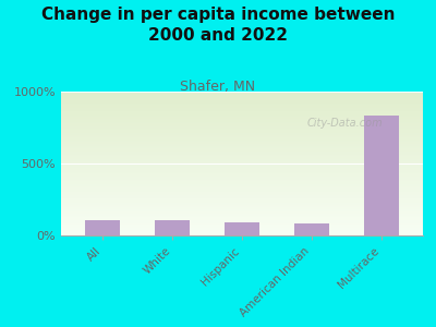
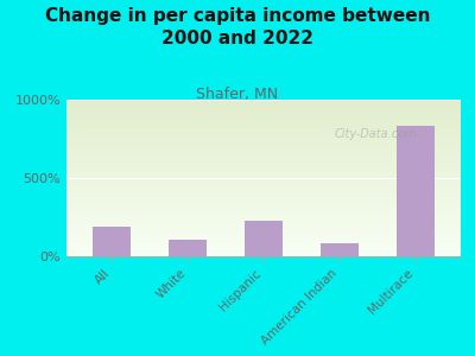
All: 100% -> 190%
Hispanic: 90% -> 230%
